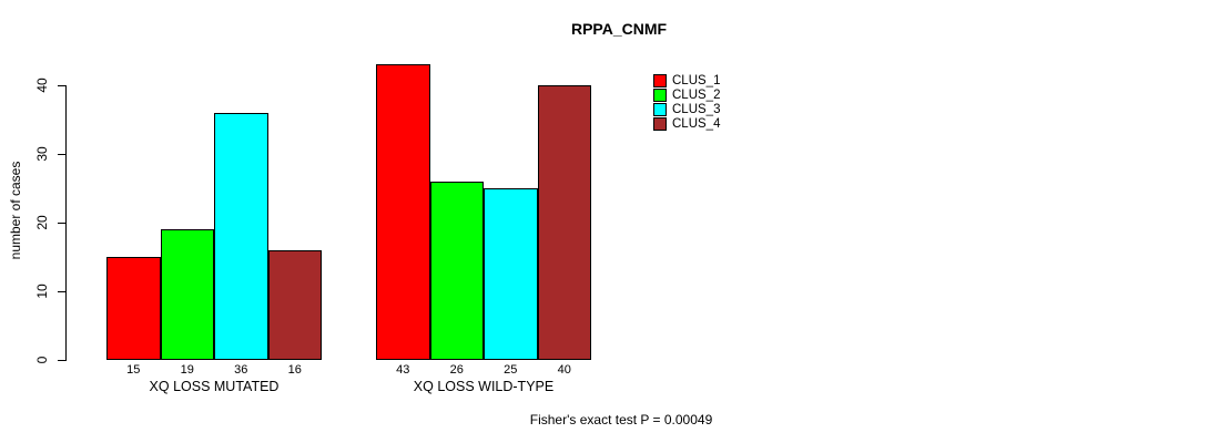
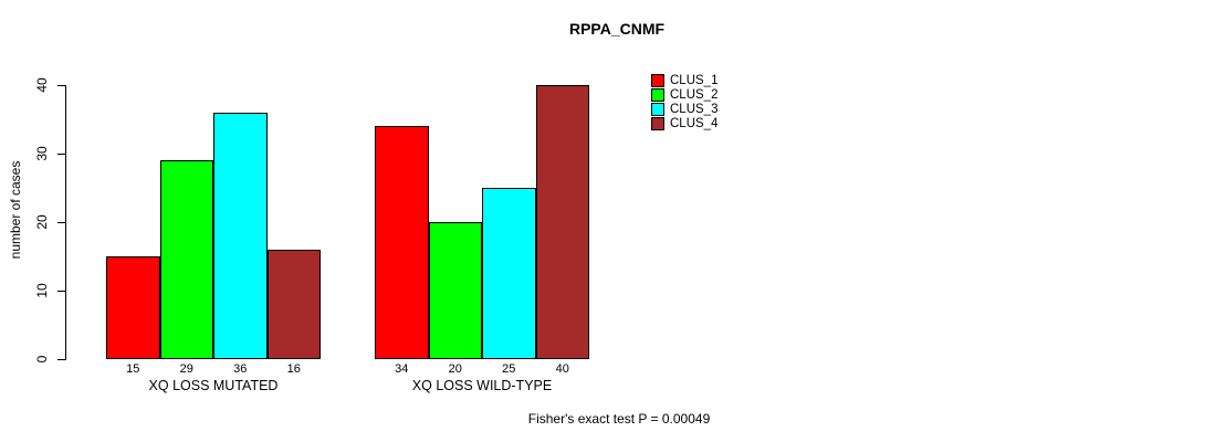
CLUS_2/XQ LOSS MUTATED: 19 -> 29
CLUS_1/XQ LOSS WILD-TYPE: 43 -> 34
CLUS_2/XQ LOSS WILD-TYPE: 26 -> 20
